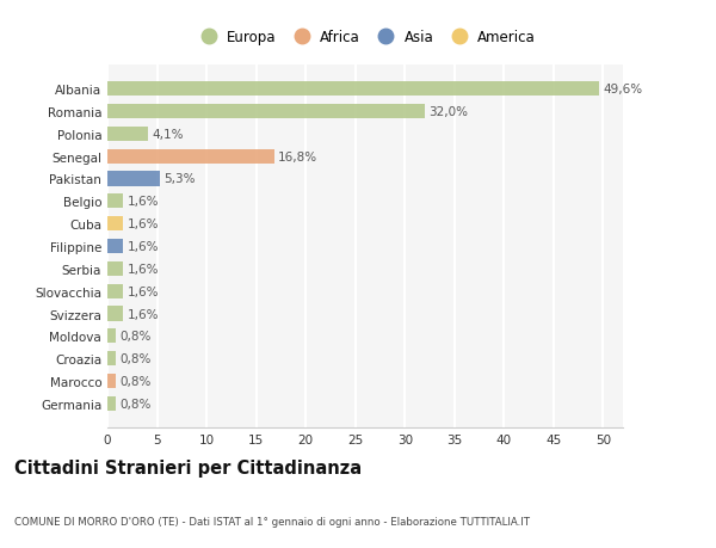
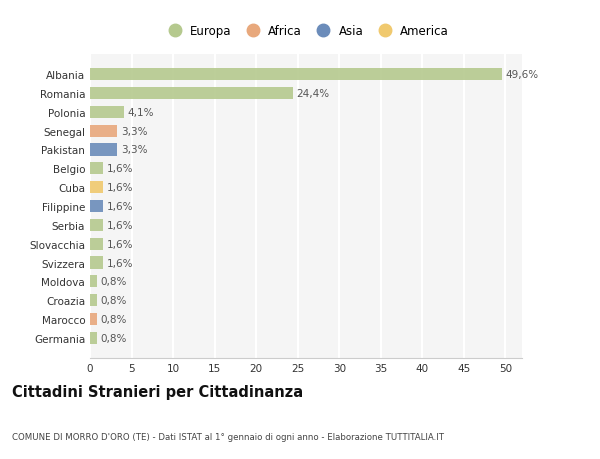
Romania: 32,0% -> 24,4%
Senegal: 16,8% -> 3,3%
Pakistan: 5,3% -> 3,3%
